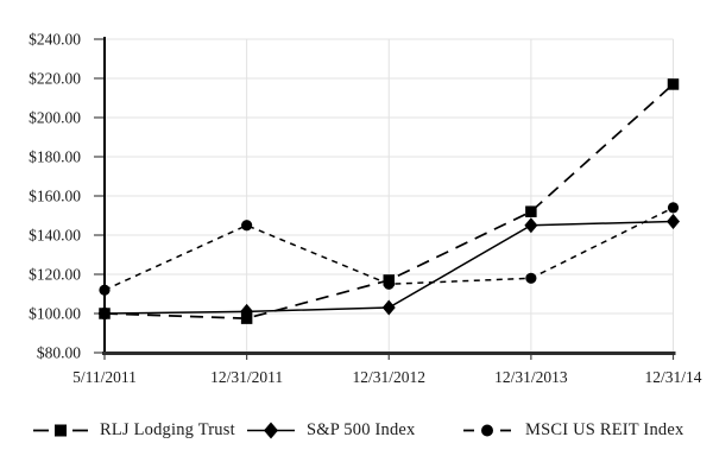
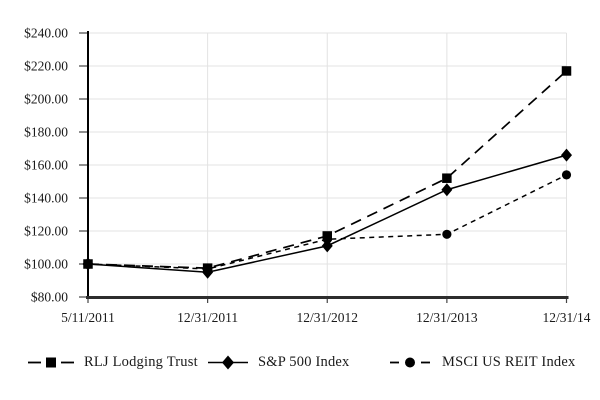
MSCI US REIT Index/5/11/2011: $112 -> $100
S&P 500 Index/12/31/2011: $101 -> $95
MSCI US REIT Index/12/31/2011: $145 -> $97
S&P 500 Index/12/31/2012: $103 -> $111
S&P 500 Index/12/31/14: $147 -> $166
